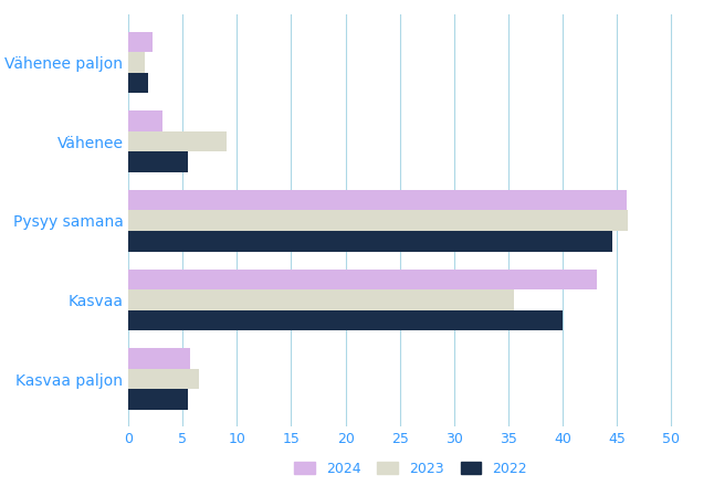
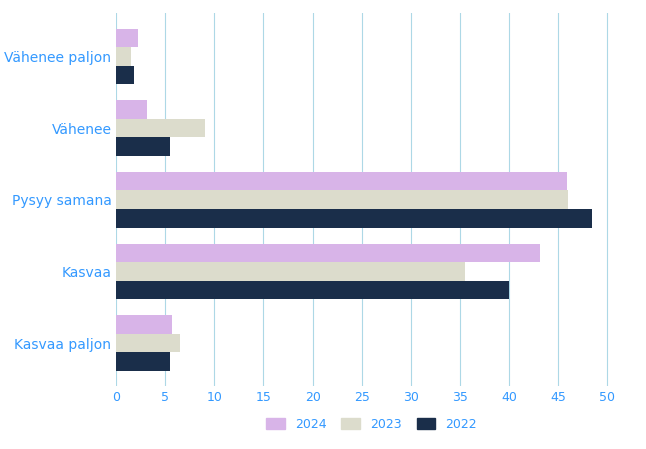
2022/Pysyy samana: 44.6 -> 48.5
